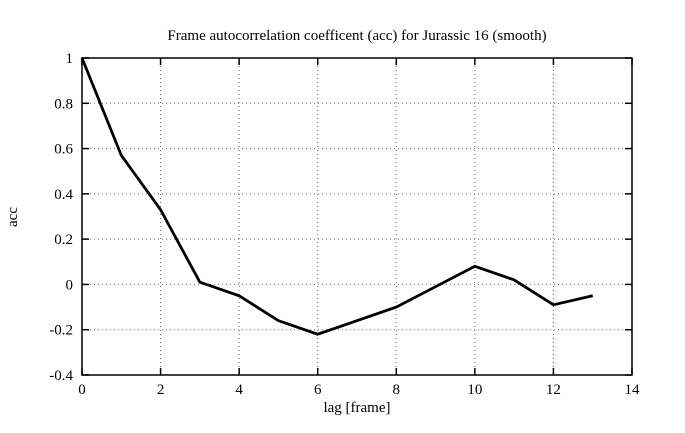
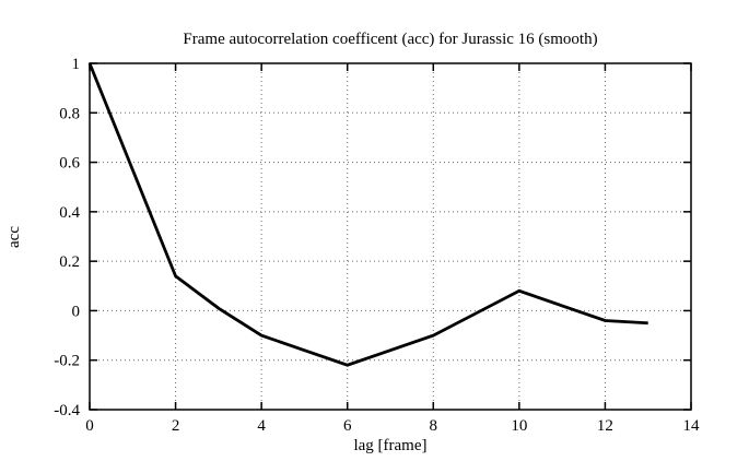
2: 0.33 -> 0.14
4: -0.05 -> -0.10
12: -0.09 -> -0.04
